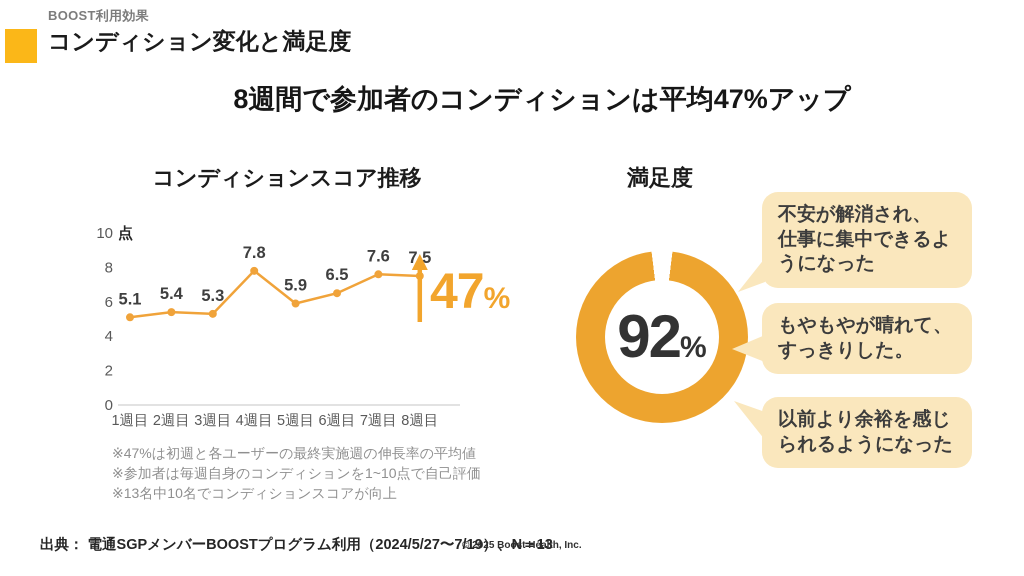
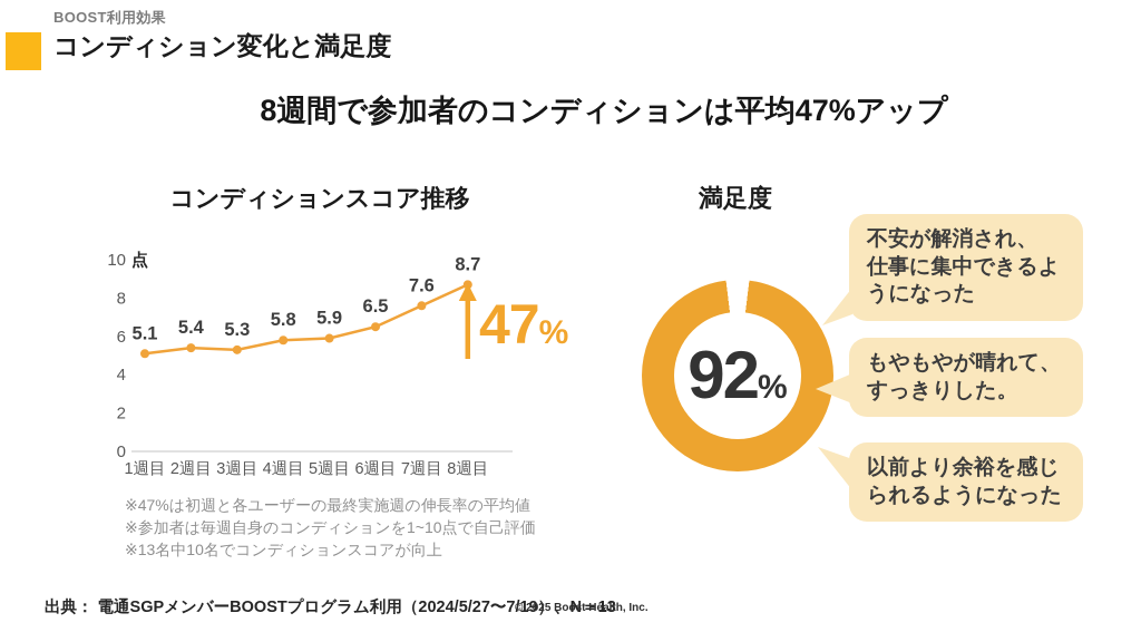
コンディションスコア推移/4週目: 7.8 -> 5.8
コンディションスコア推移/8週目: 7.5 -> 8.7
